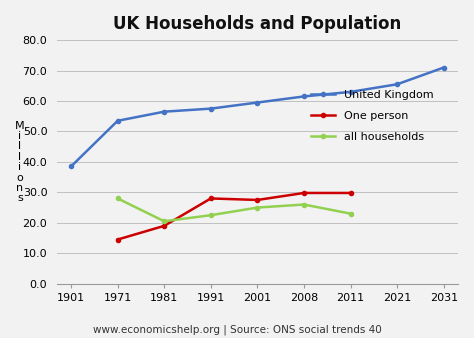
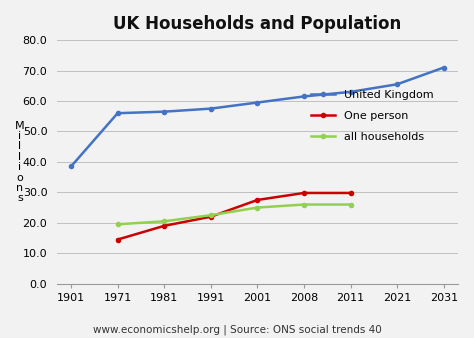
United Kingdom/1971: 53.5 -> 56.0
all households/1971: 28.0 -> 19.5
One person/1991: 28.0 -> 22.0
all households/2011: 23.0 -> 26.0
